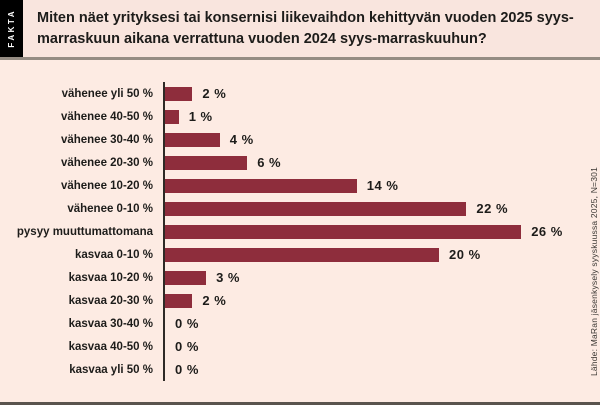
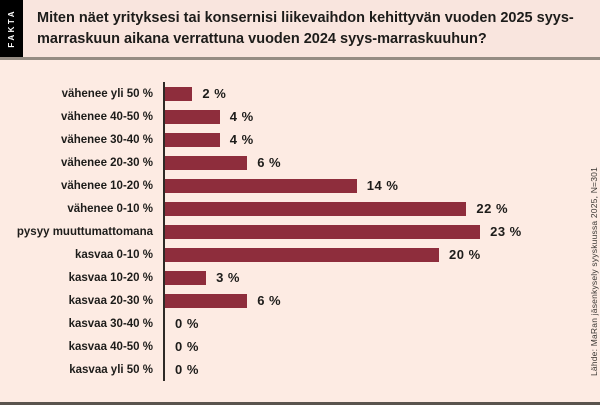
vähenee 40-50 %: 1 -> 4
pysyy muuttumattomana: 26 -> 23
kasvaa 20-30 %: 2 -> 6
